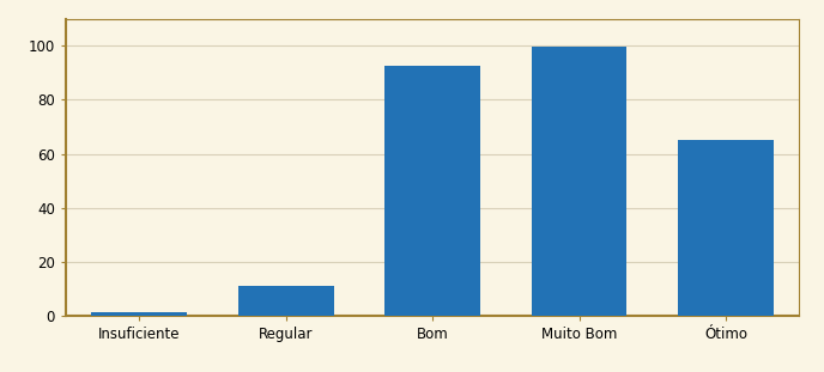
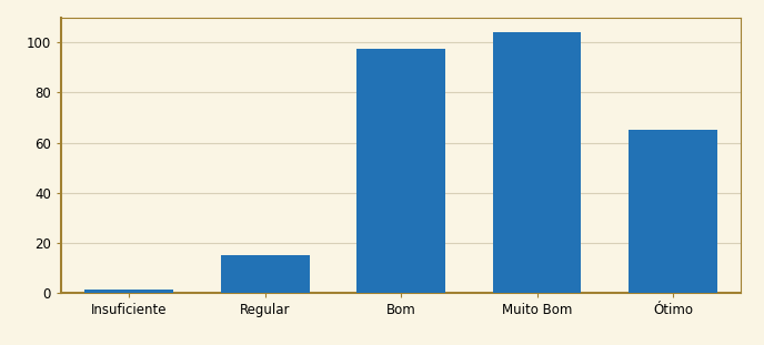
Regular: 11.0 -> 15.0
Bom: 92.5 -> 97.5
Muito Bom: 99.5 -> 104.0
